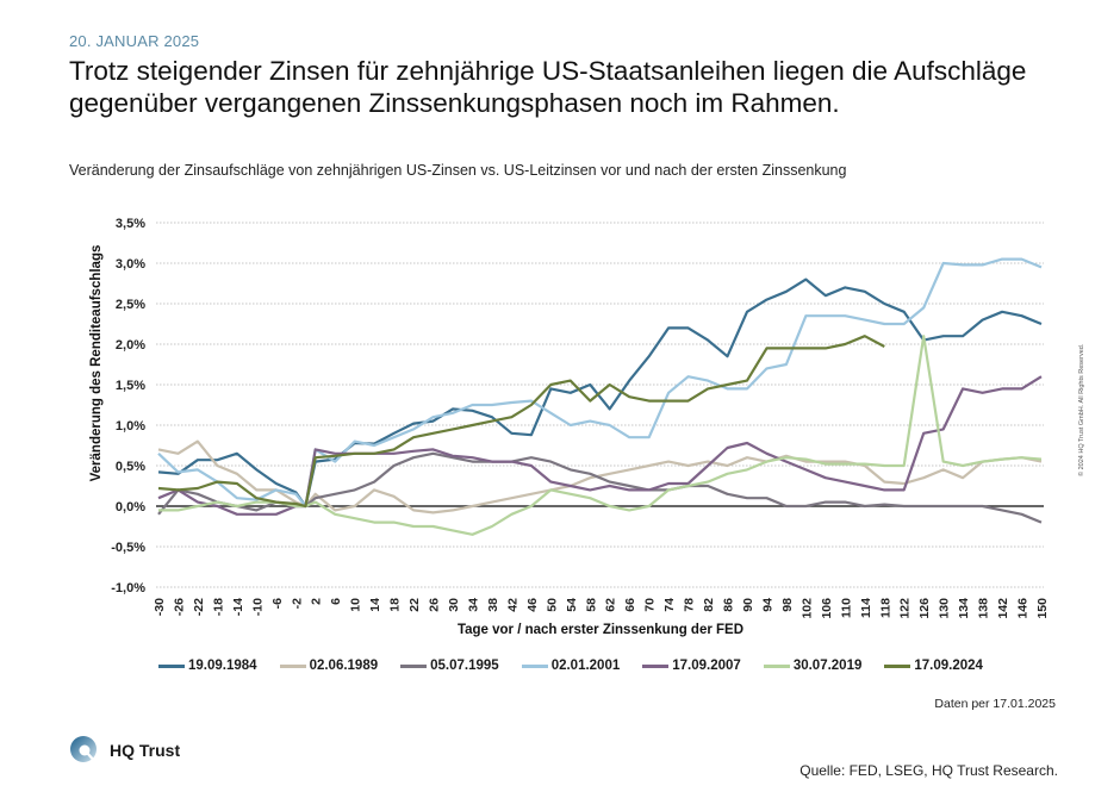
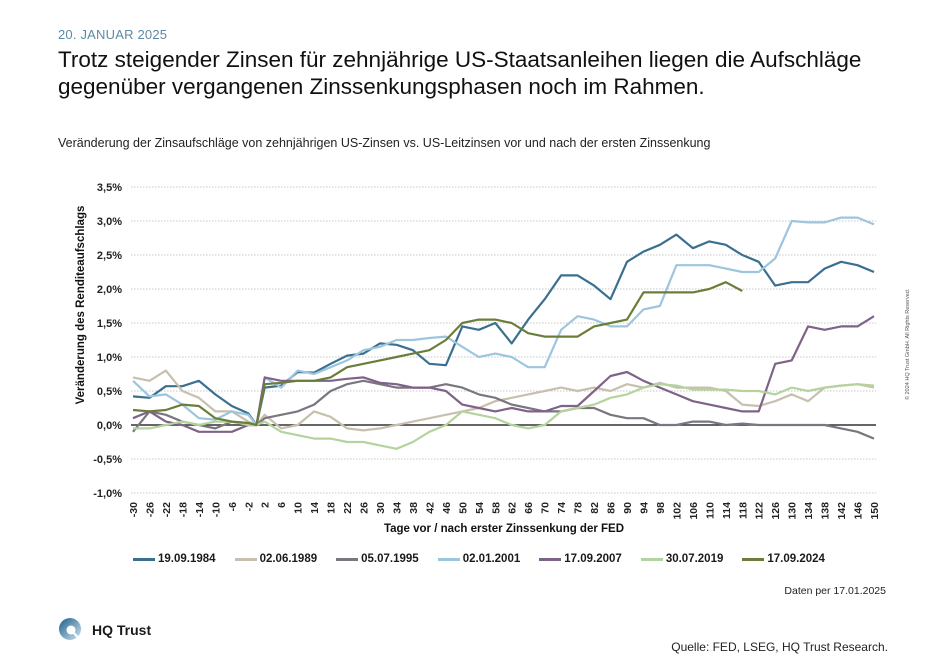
17.09.2024/58: 1,3% -> 1,6%
30.07.2019/126: 2,1% -> 0,5%
